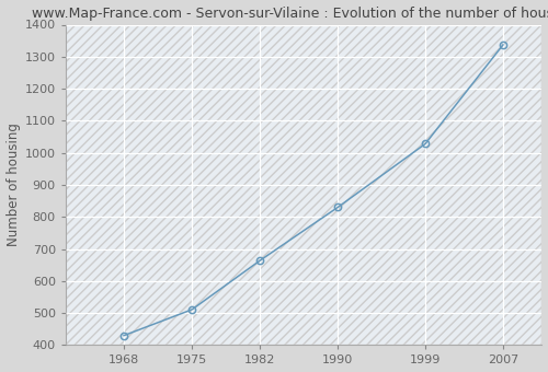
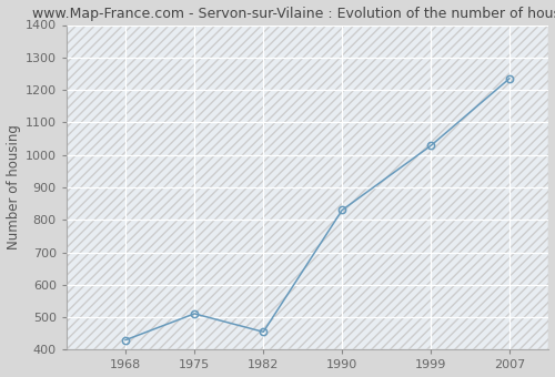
1982: 664 -> 455
2007: 1337 -> 1235
